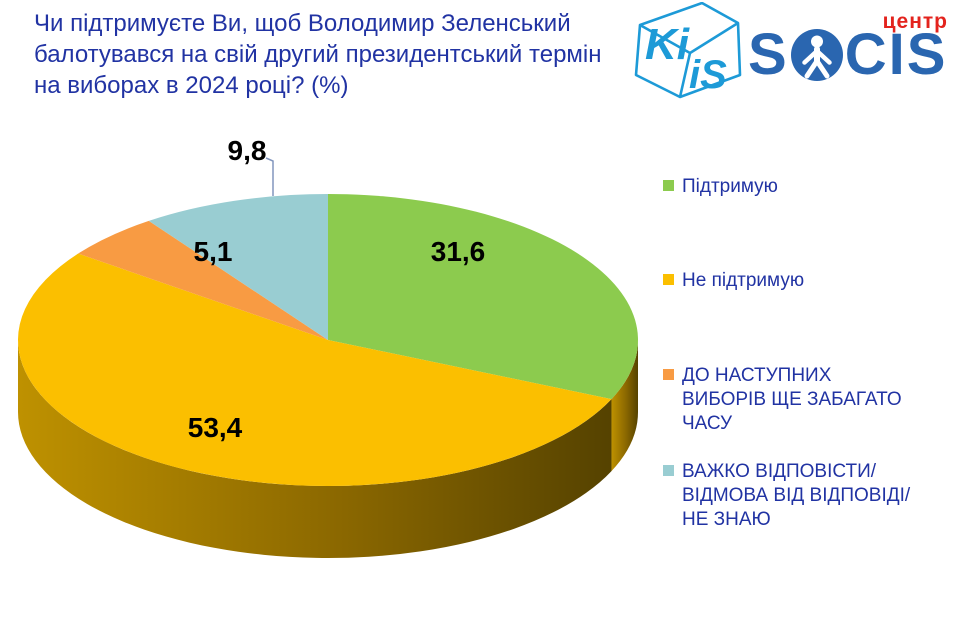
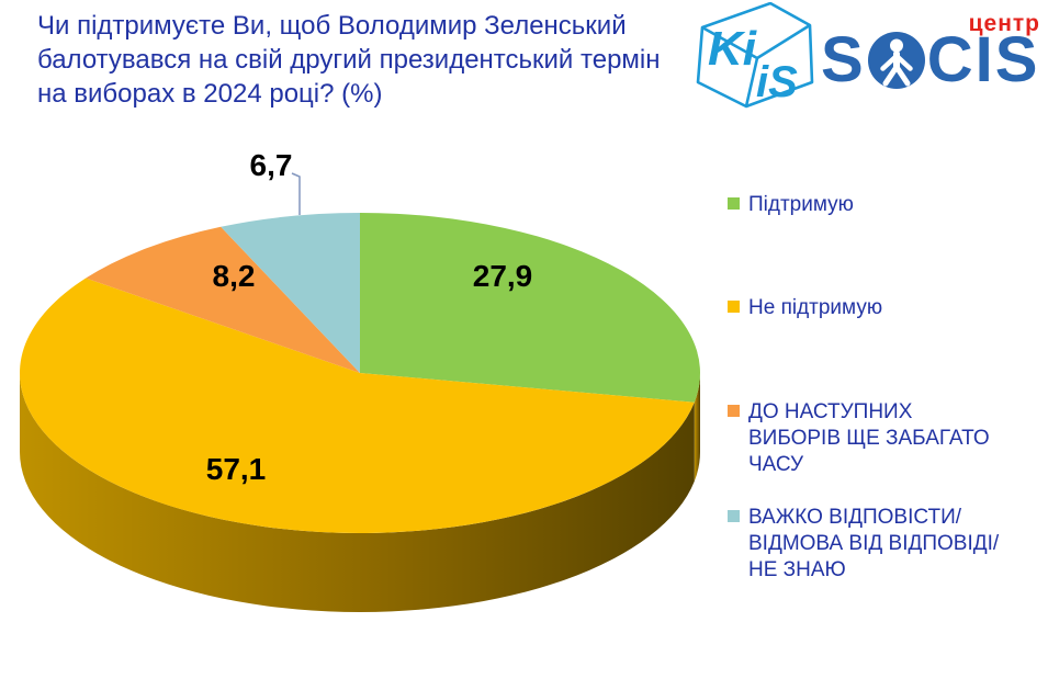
Підтримую: 31,6 -> 27,9
Не підтримую: 53,4 -> 57,1
ДО НАСТУПНИХ ВИБОРІВ ЩЕ ЗАБАГАТО ЧАСУ: 5,1 -> 8,2
ВАЖКО ВІДПОВІСТИ/ ВІДМОВА ВІД ВІДПОВІДІ/ НЕ ЗНАЮ: 9,8 -> 6,7
